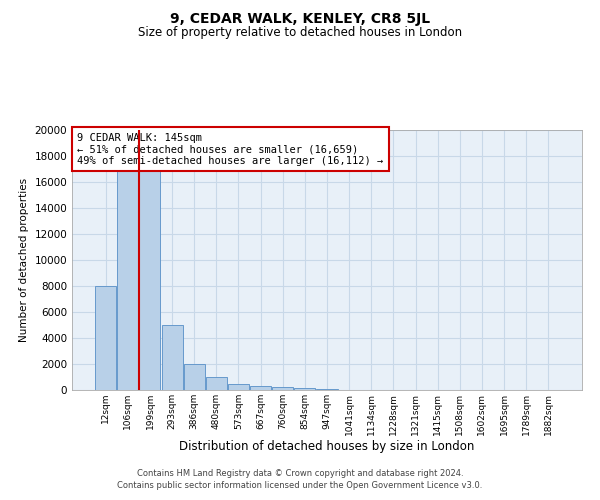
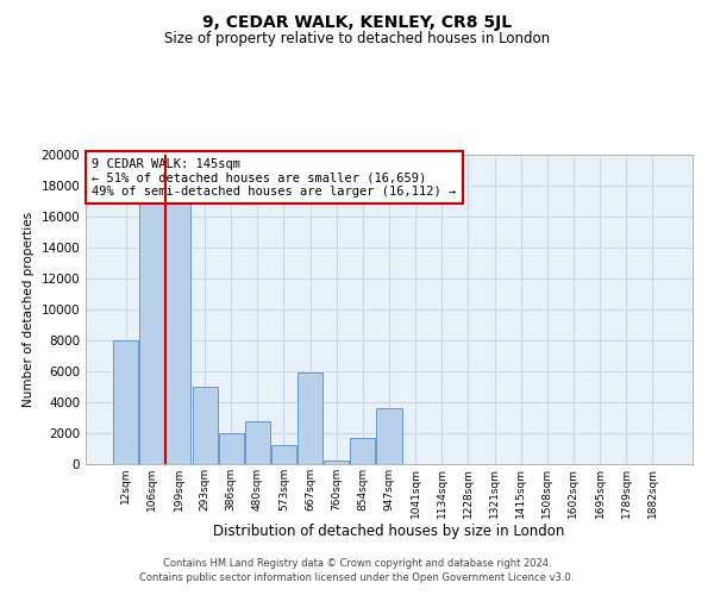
480sqm: 1000 -> 2800
573sqm: 500 -> 1200
667sqm: 300 -> 5900
854sqm: 200 -> 1700
947sqm: 100 -> 3600
